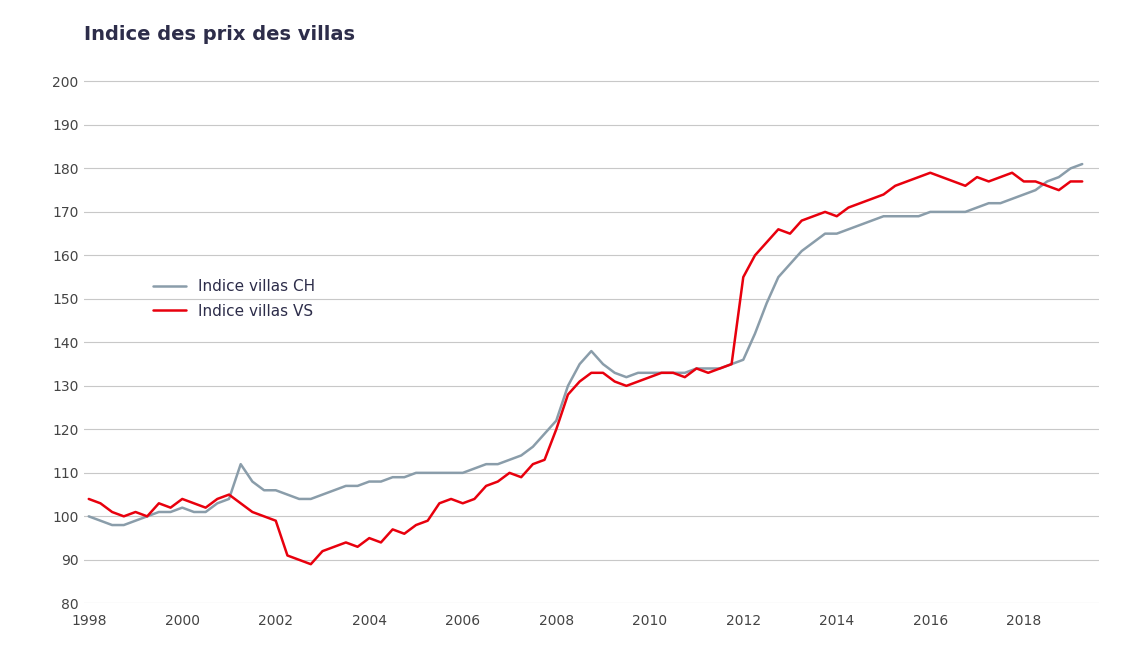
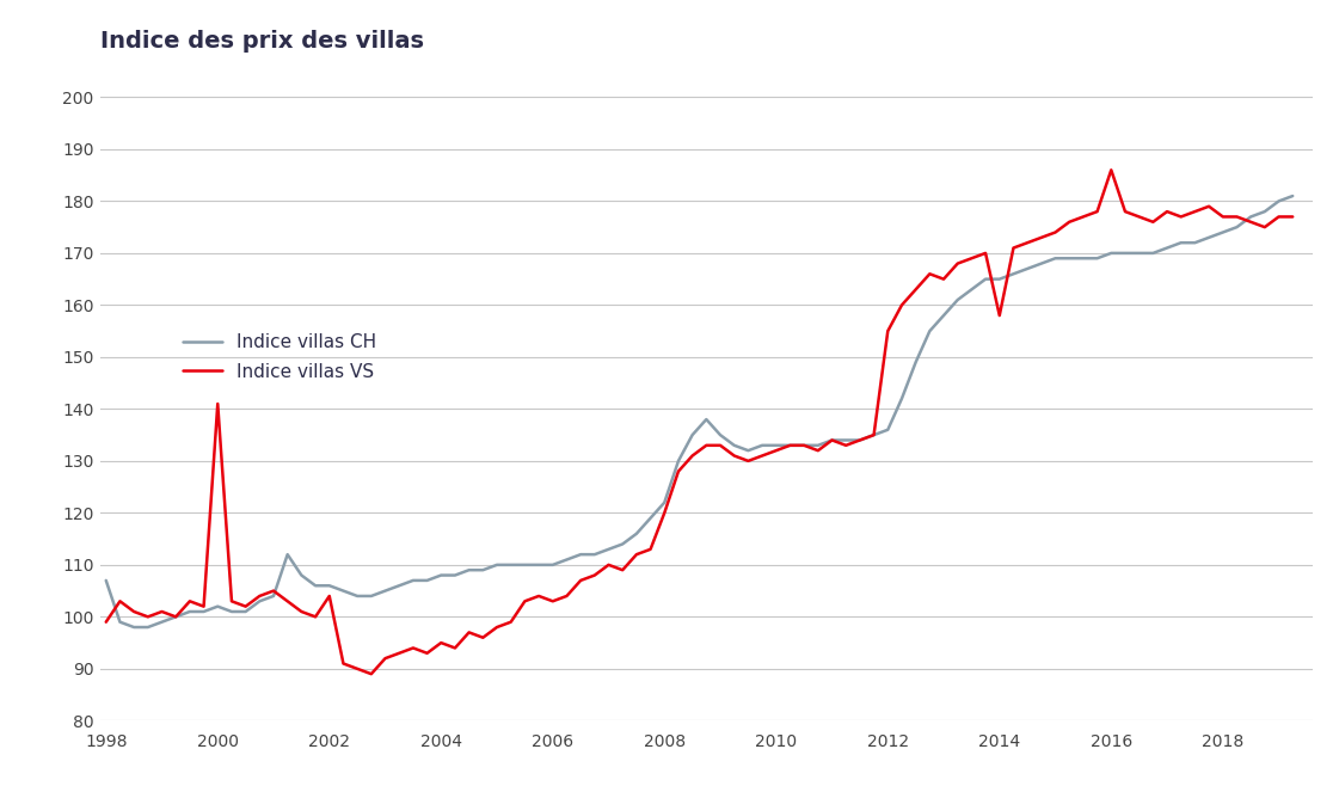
Indice villas VS/1998: 104 -> 99
Indice villas CH/1998: 100 -> 107
Indice villas VS/2000: 104 -> 141
Indice villas VS/2002: 99 -> 104
Indice villas VS/2014: 169 -> 158
Indice villas VS/2016: 179 -> 186
